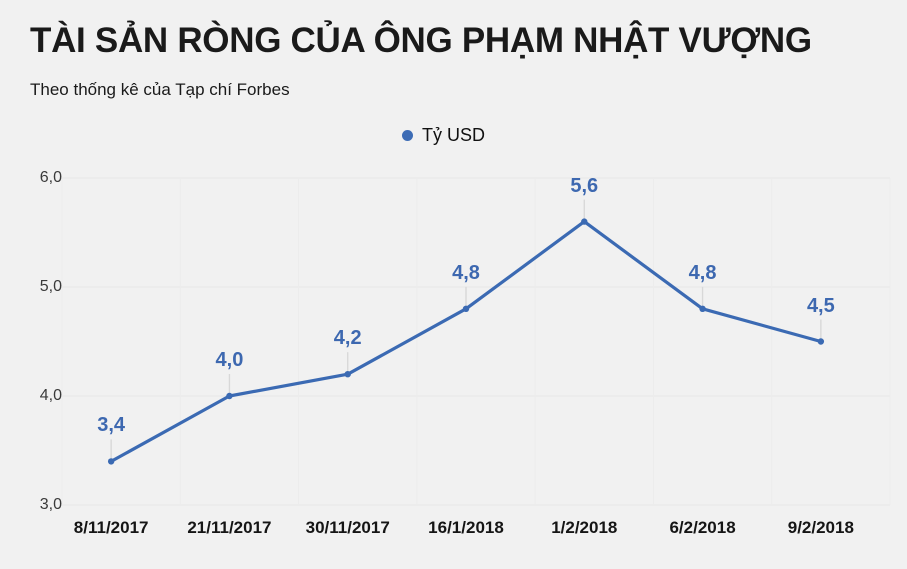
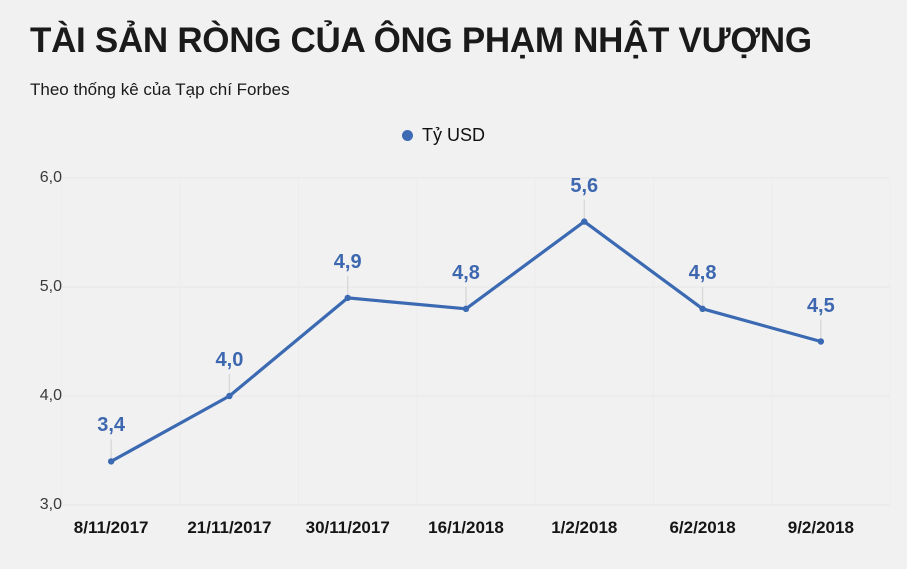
30/11/2017: 4,2 -> 4,9
